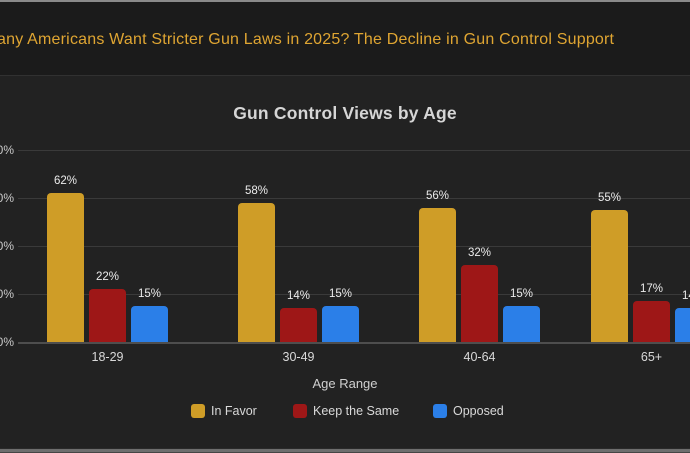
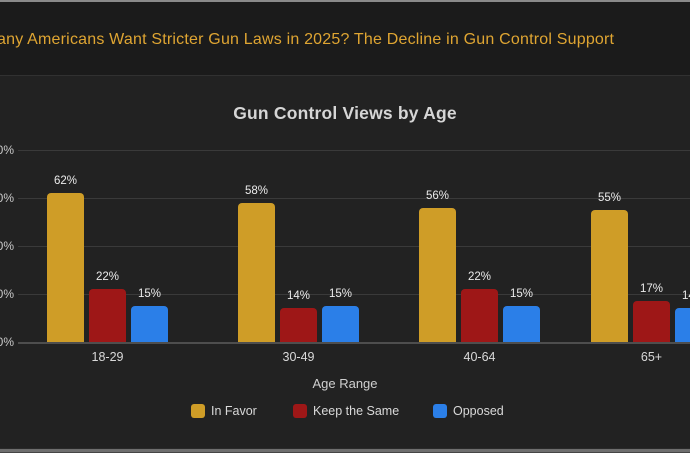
Keep the Same/40-64: 32% -> 22%
